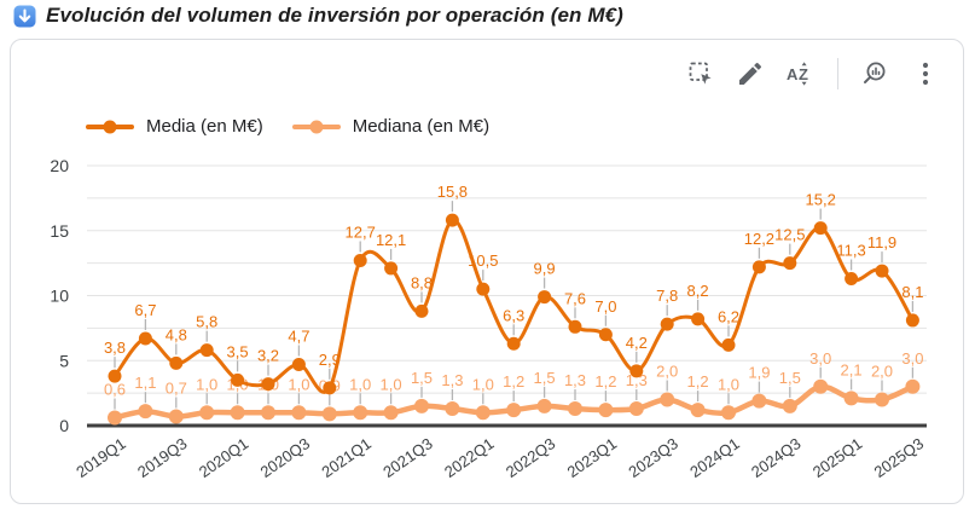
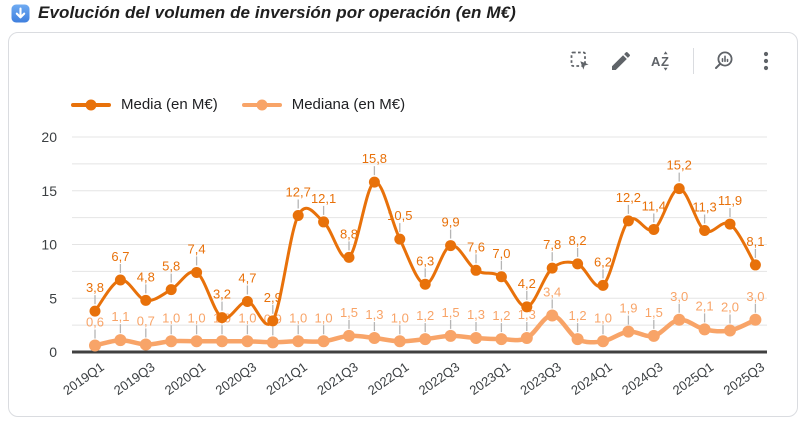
Media (en M€)/2020Q1: 3,5 -> 7,4
Mediana (en M€)/2023Q3: 2,0 -> 3,4
Media (en M€)/2024Q3: 12,5 -> 11,4
